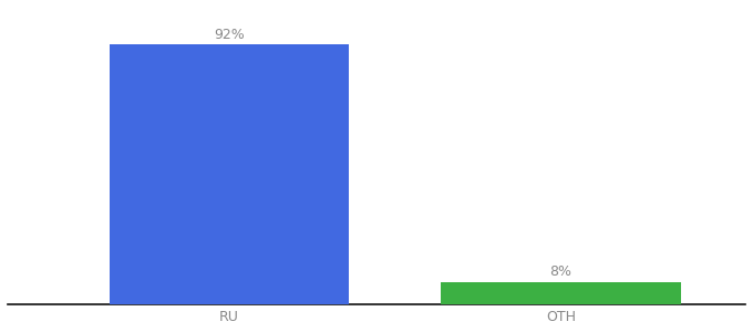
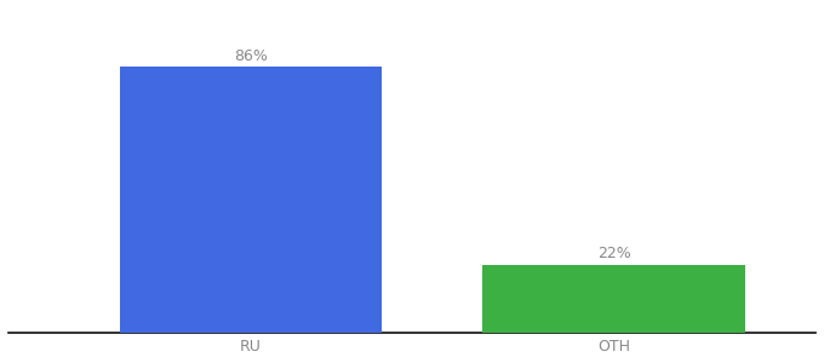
RU: 92% -> 86%
OTH: 8% -> 22%
